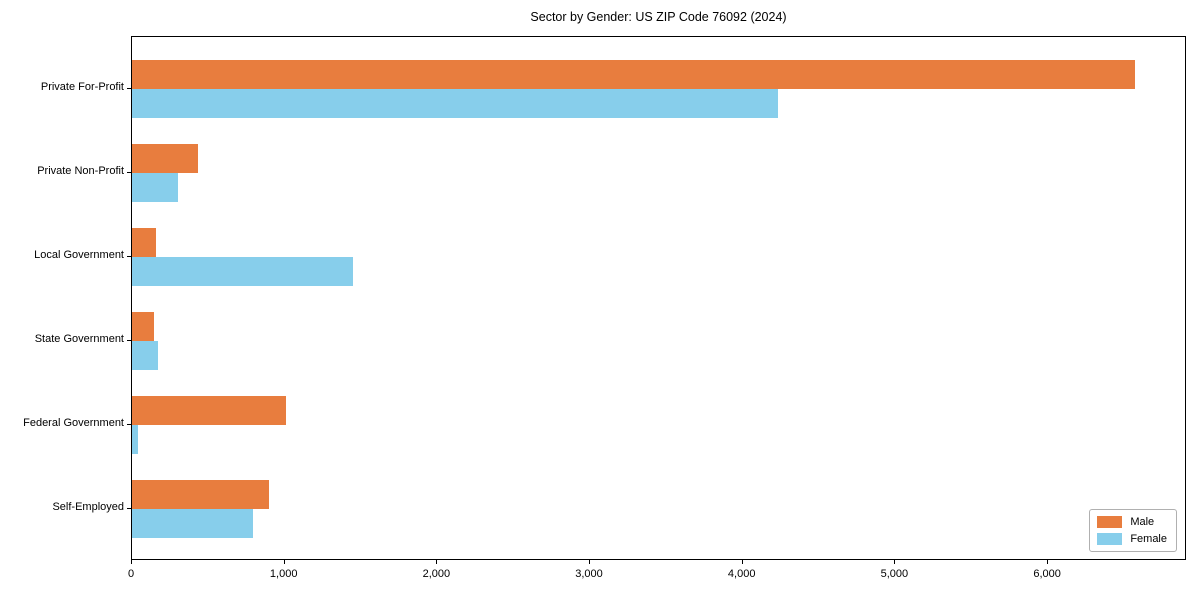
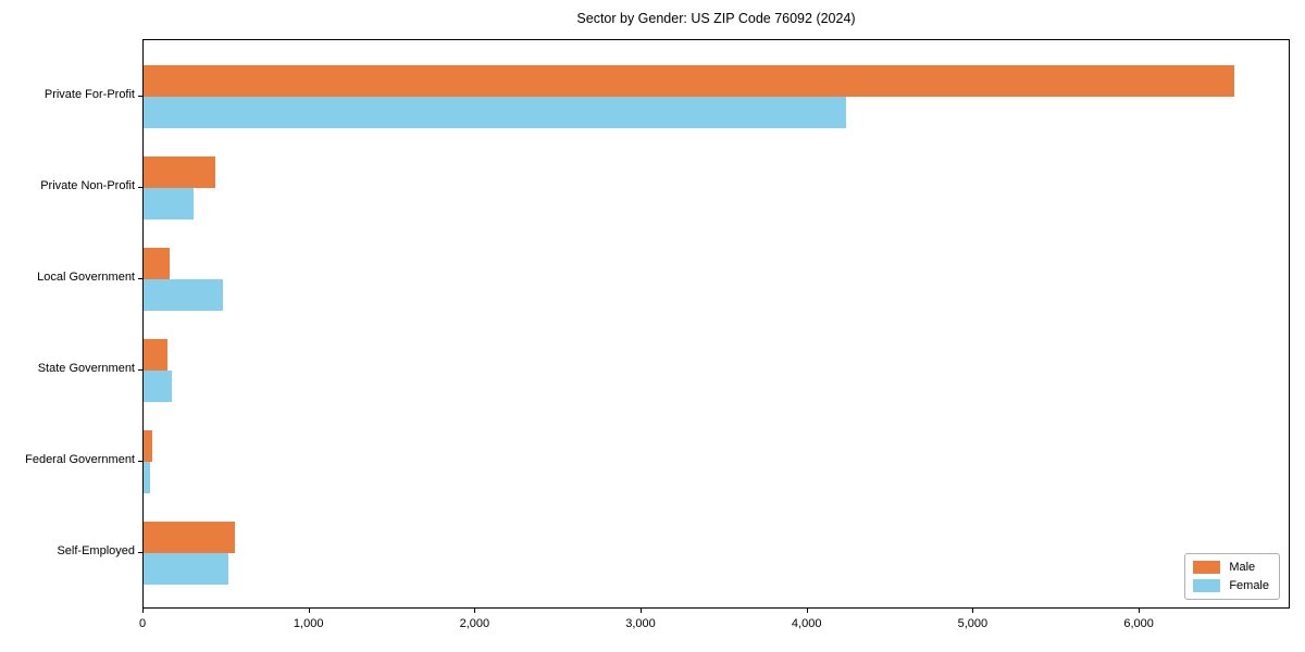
Female/Local Government: 1450 -> 480
Male/Federal Government: 1010 -> 50
Male/Self-Employed: 900 -> 550
Female/Self-Employed: 790 -> 510
